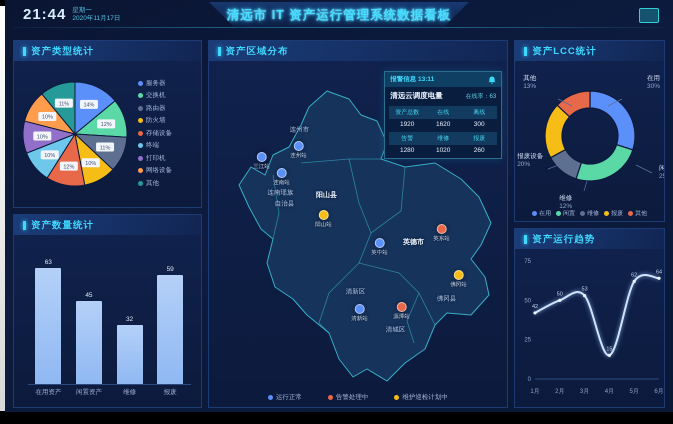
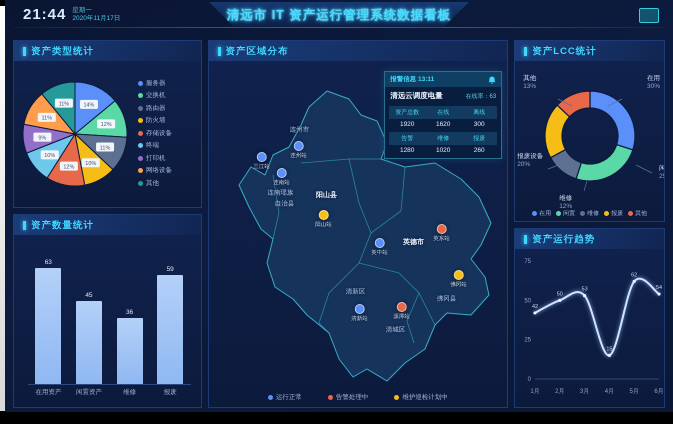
资产类型统计/打印机: 10% -> 9%
资产类型统计/网络设备: 10% -> 11%
资产数量统计/维修: 32 -> 36
资产运行趋势/6月: 64 -> 54
